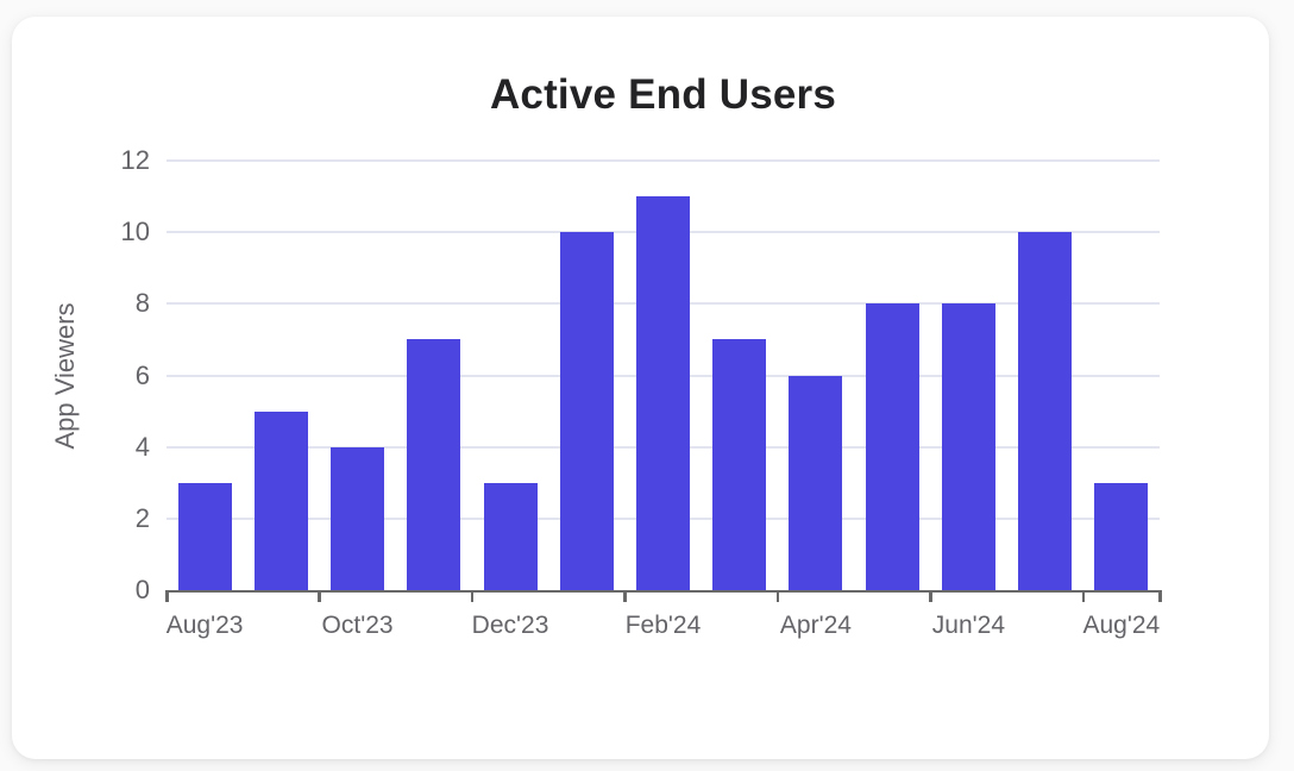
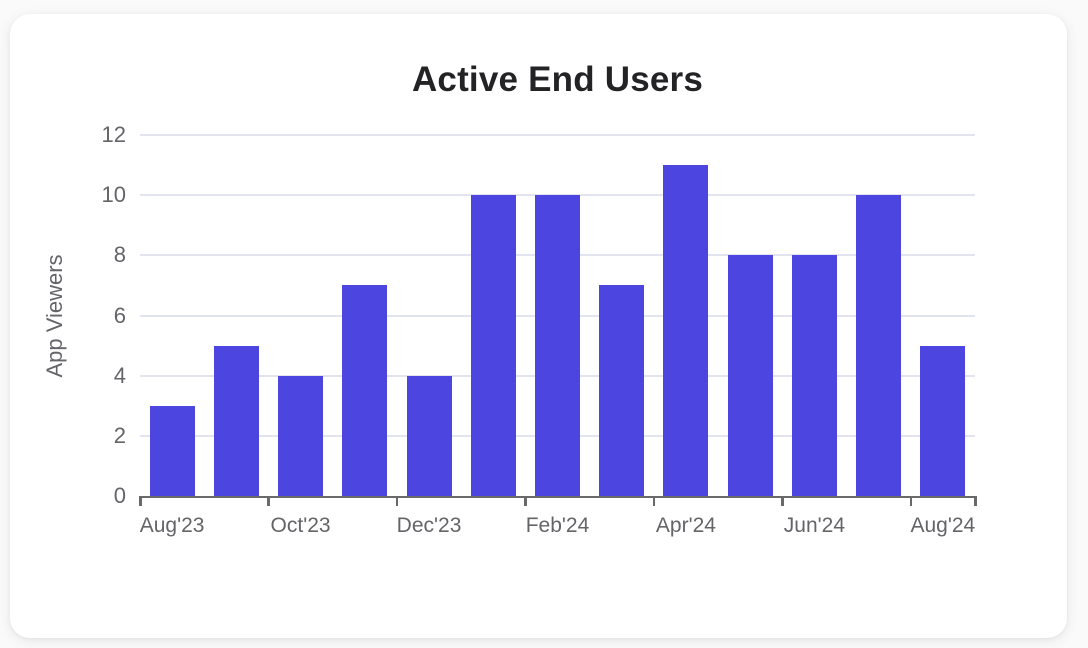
Dec'23: 3 -> 4
Feb'24: 11 -> 10
Apr'24: 6 -> 11
Aug'24: 3 -> 5
